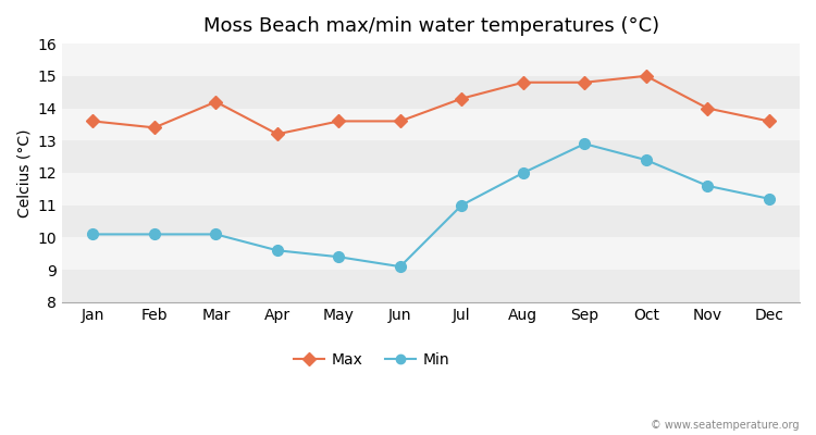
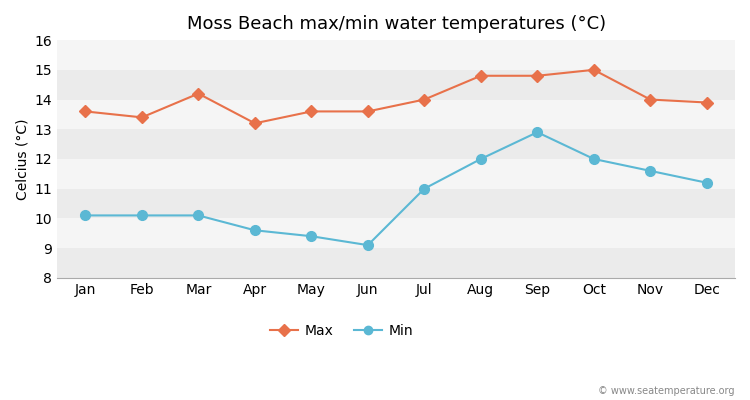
Max/Jul: 14.3 -> 14.0
Min/Oct: 12.4 -> 12.0
Max/Dec: 13.6 -> 13.9
